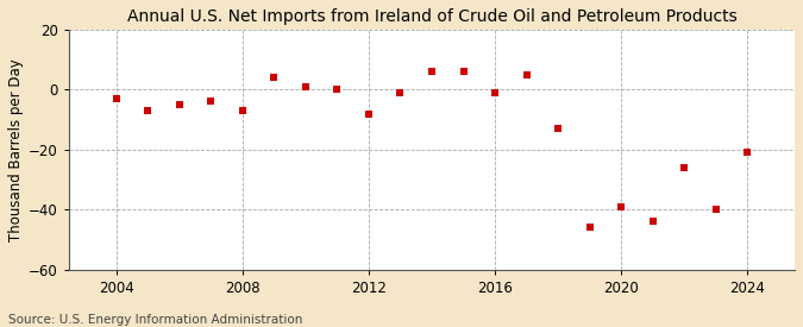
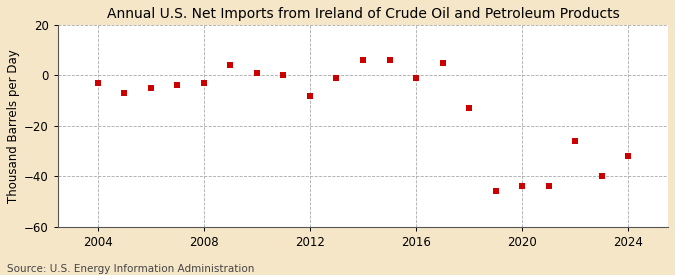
2008: -7 -> -3
2020: -39 -> -44
2024: -21 -> -32
